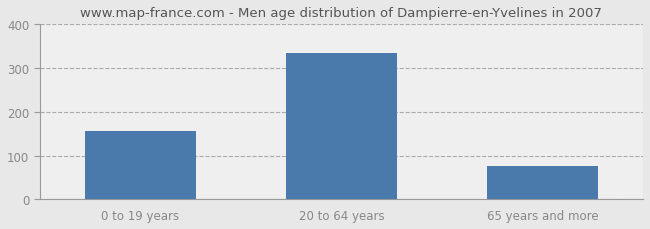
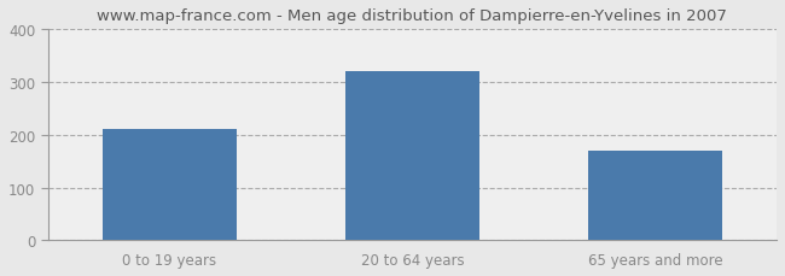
0 to 19 years: 155 -> 210
20 to 64 years: 335 -> 320
65 years and more: 76 -> 170
